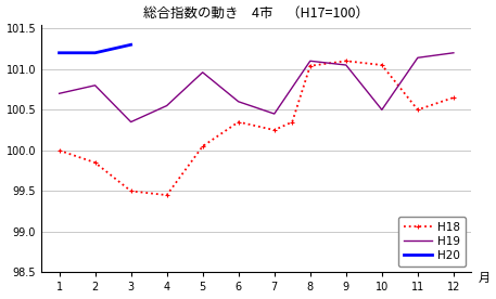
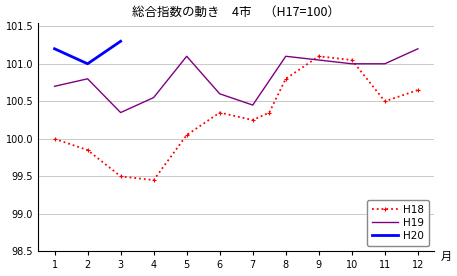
H20/2: 101.2 -> 101.0
H19/5: 100.96 -> 101.10
H18/8: 101.04 -> 100.80
H19/10: 100.50 -> 101.00
H19/11: 101.14 -> 101.00
